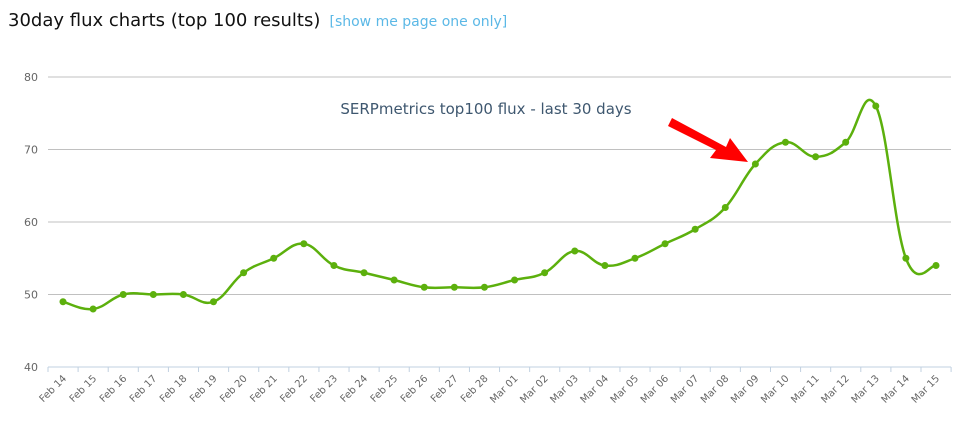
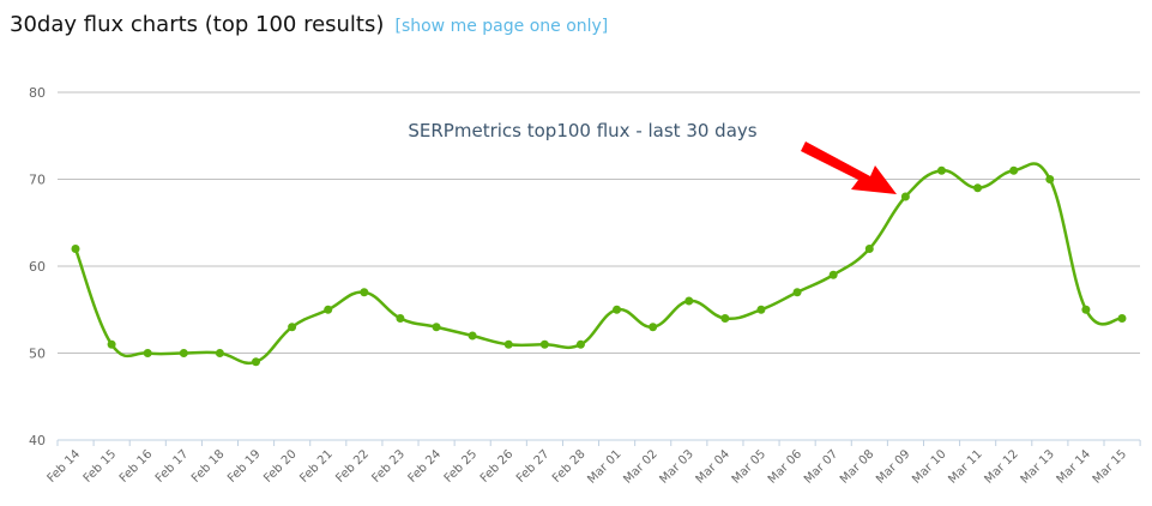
Feb 14: 49 -> 62
Feb 15: 48 -> 51
Mar 01: 52 -> 55
Mar 13: 76 -> 70
